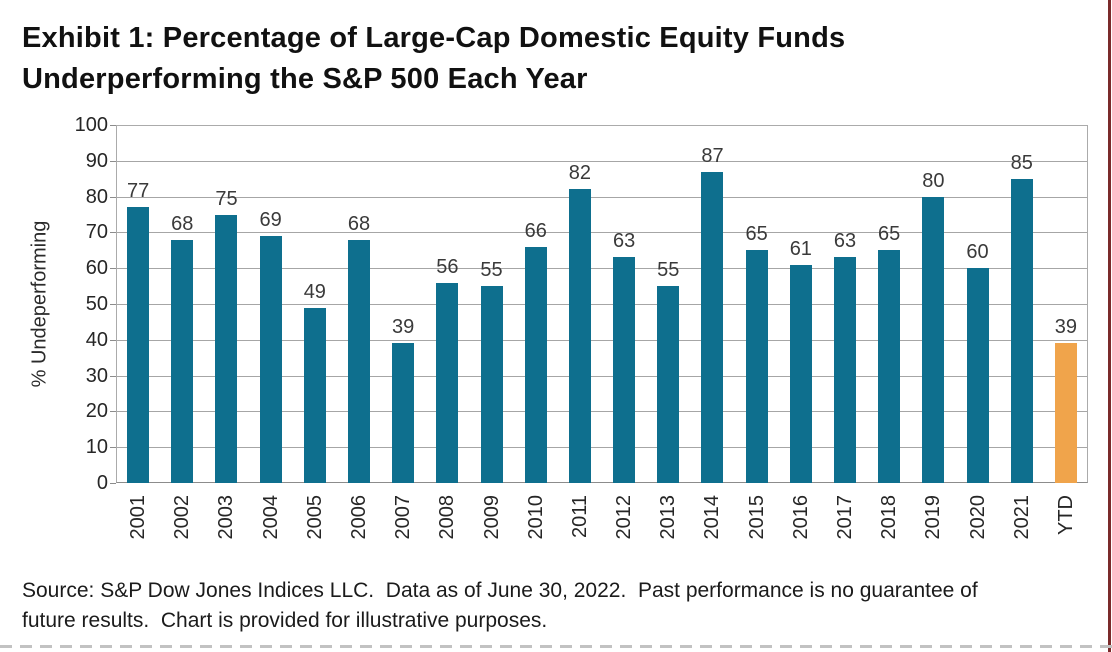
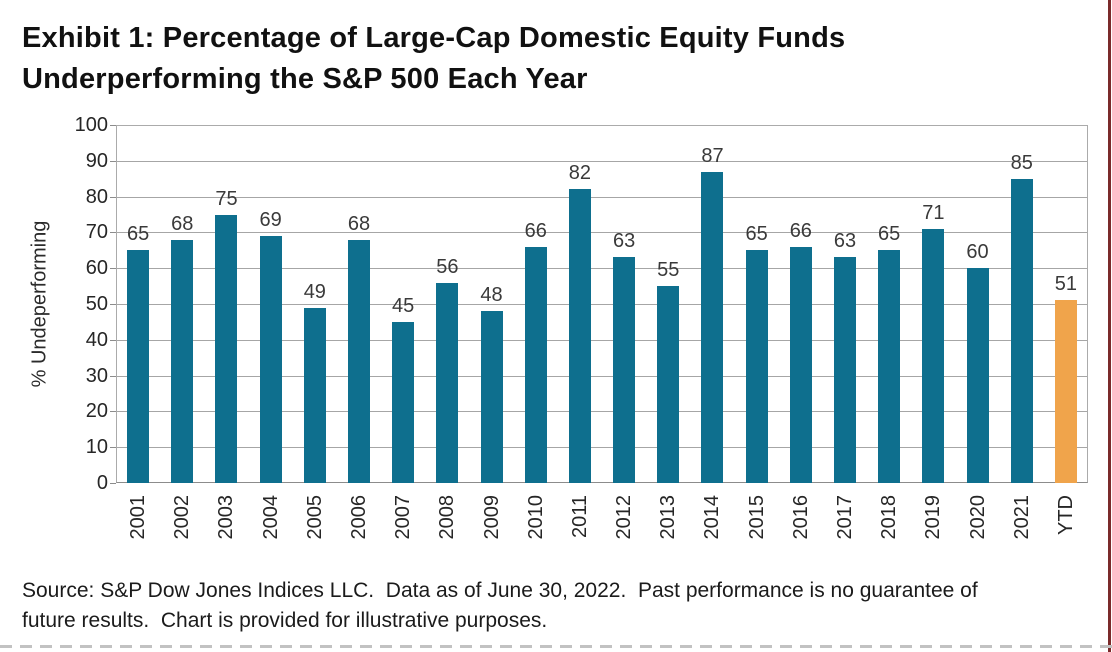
2001: 77 -> 65
2007: 39 -> 45
2009: 55 -> 48
2016: 61 -> 66
2019: 80 -> 71
YTD: 39 -> 51
